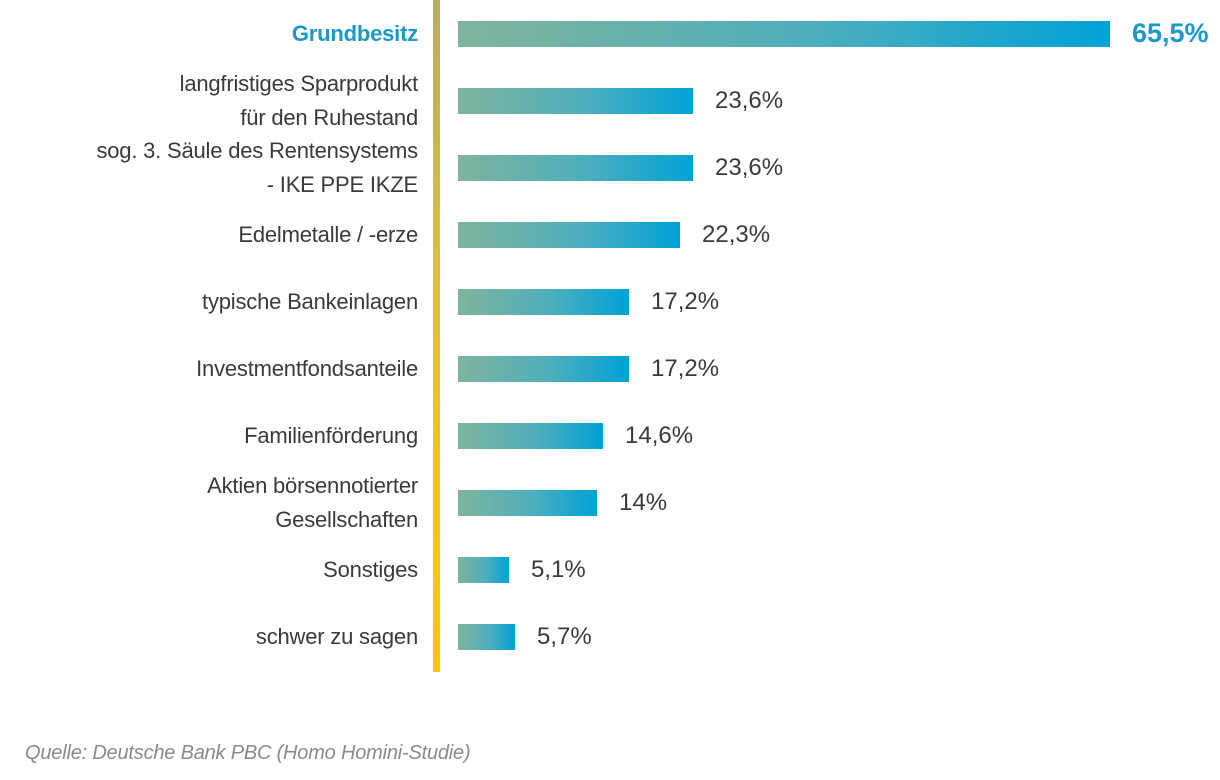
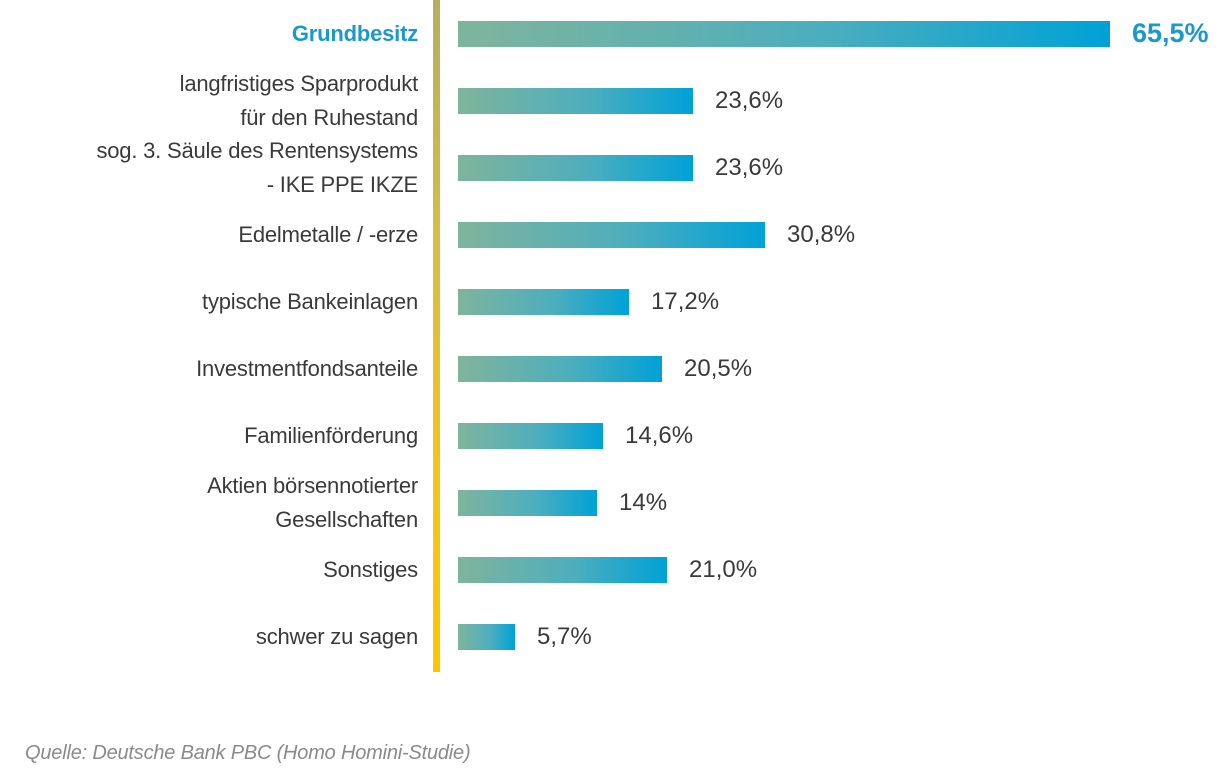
Edelmetalle / -erze: 22,3% -> 30,8%
Investmentfondsanteile: 17,2% -> 20,5%
Sonstiges: 5,1% -> 21,0%
